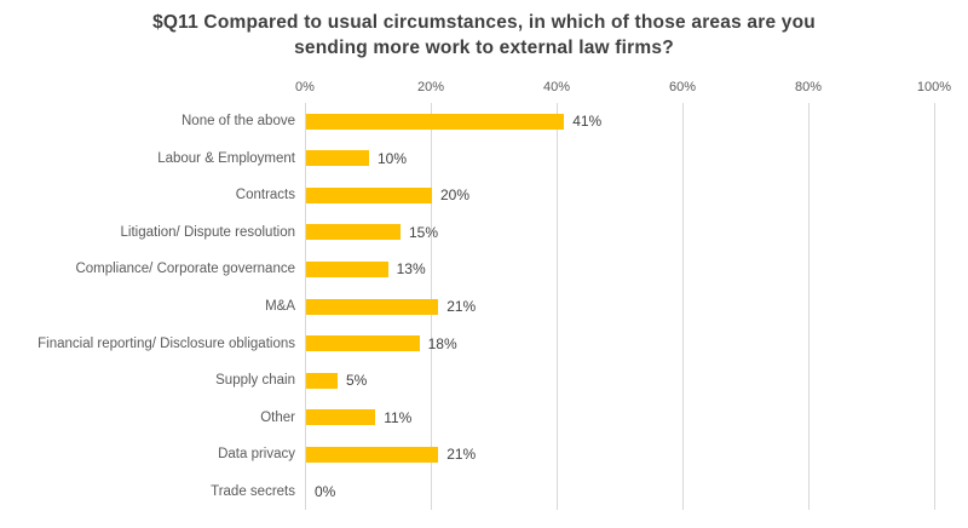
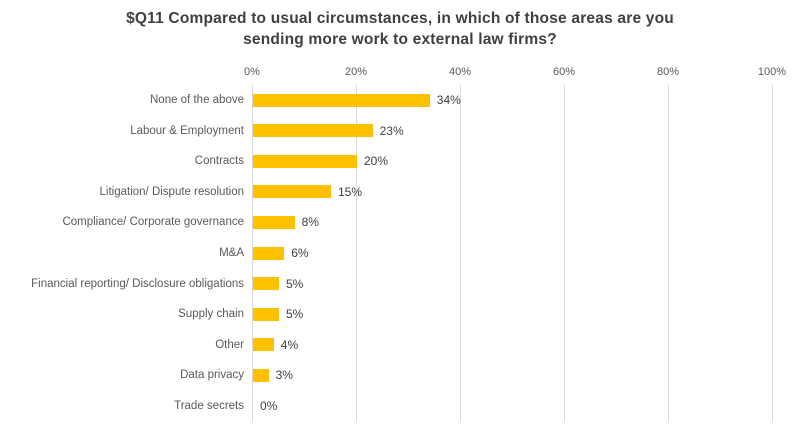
None of the above: 41% -> 34%
Labour & Employment: 10% -> 23%
Compliance/ Corporate governance: 13% -> 8%
M&A: 21% -> 6%
Financial reporting/ Disclosure obligations: 18% -> 5%
Other: 11% -> 4%
Data privacy: 21% -> 3%
